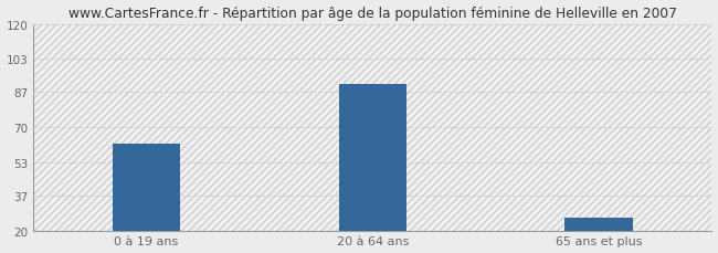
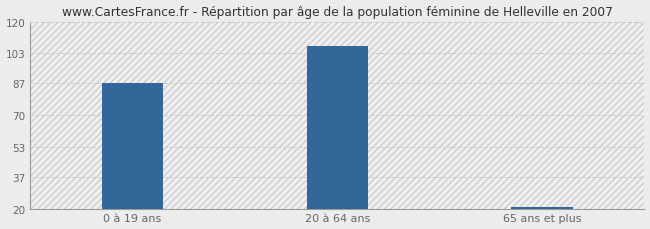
0 à 19 ans: 62 -> 87
20 à 64 ans: 91 -> 107
65 ans et plus: 26 -> 21
